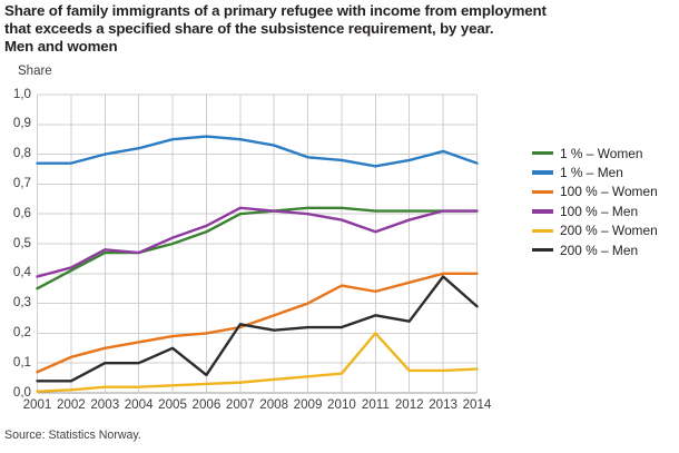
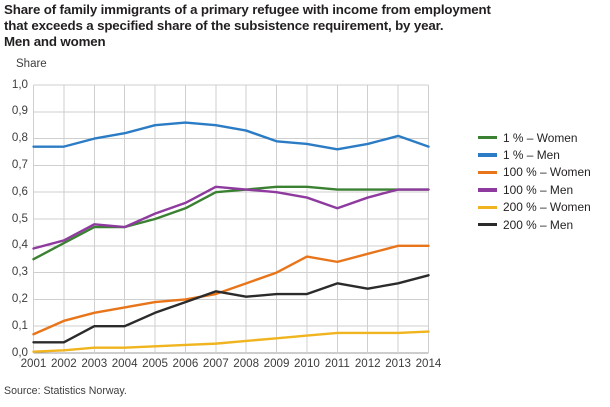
200 % – Men/2006: 0,06 -> 0,19
200 % – Women/2011: 0,20 -> 0,07
200 % – Men/2013: 0,39 -> 0,26
